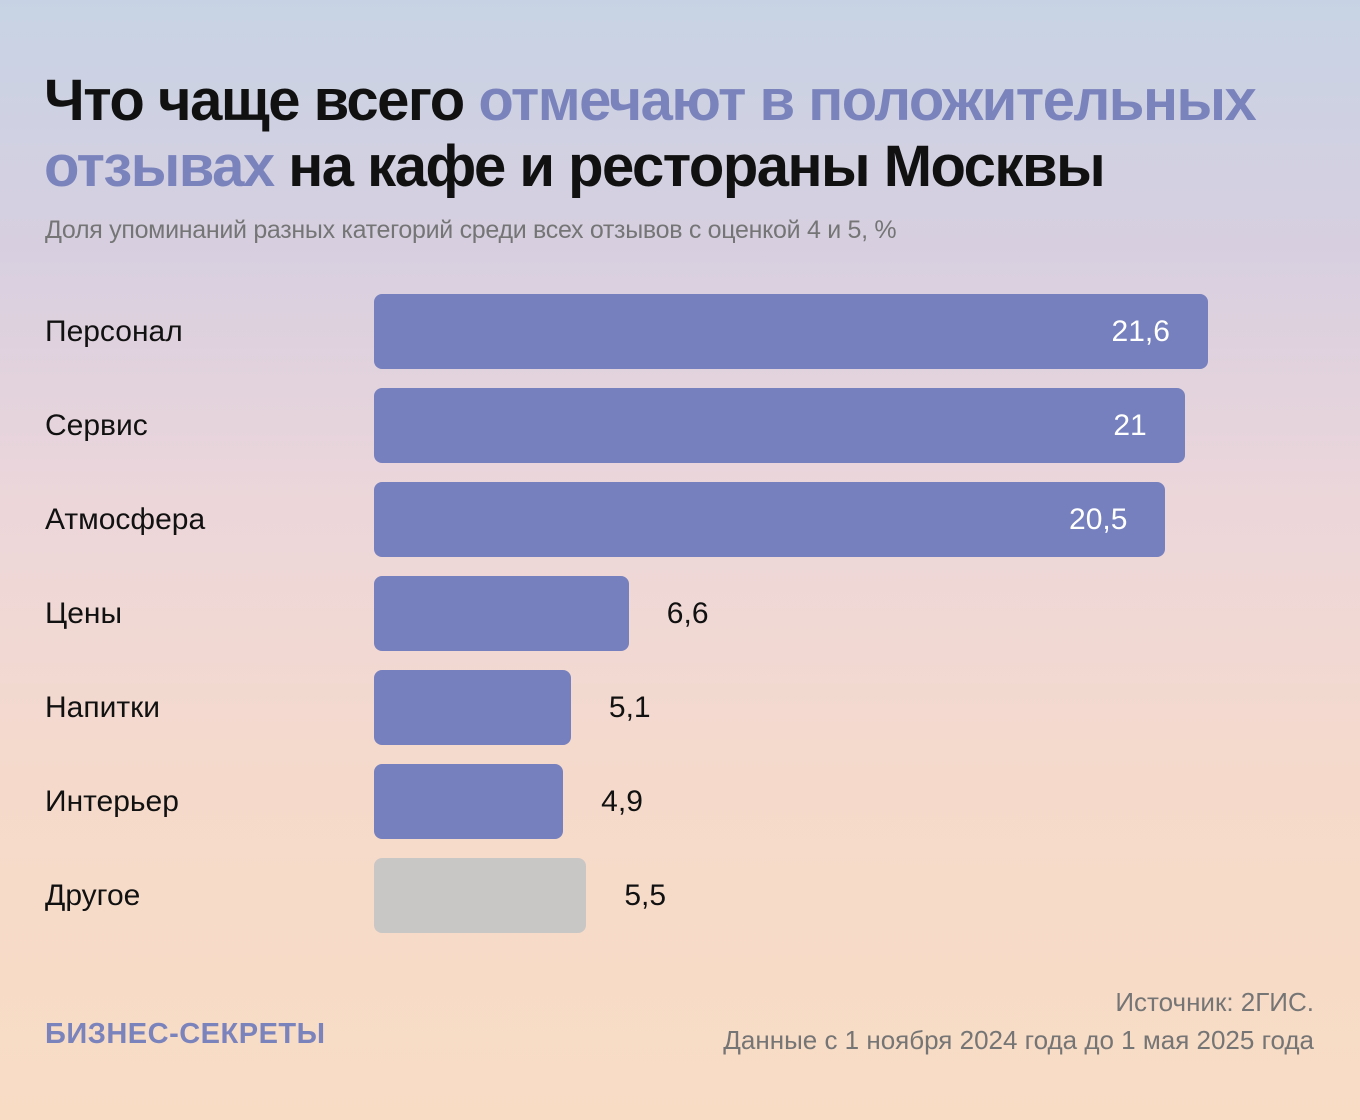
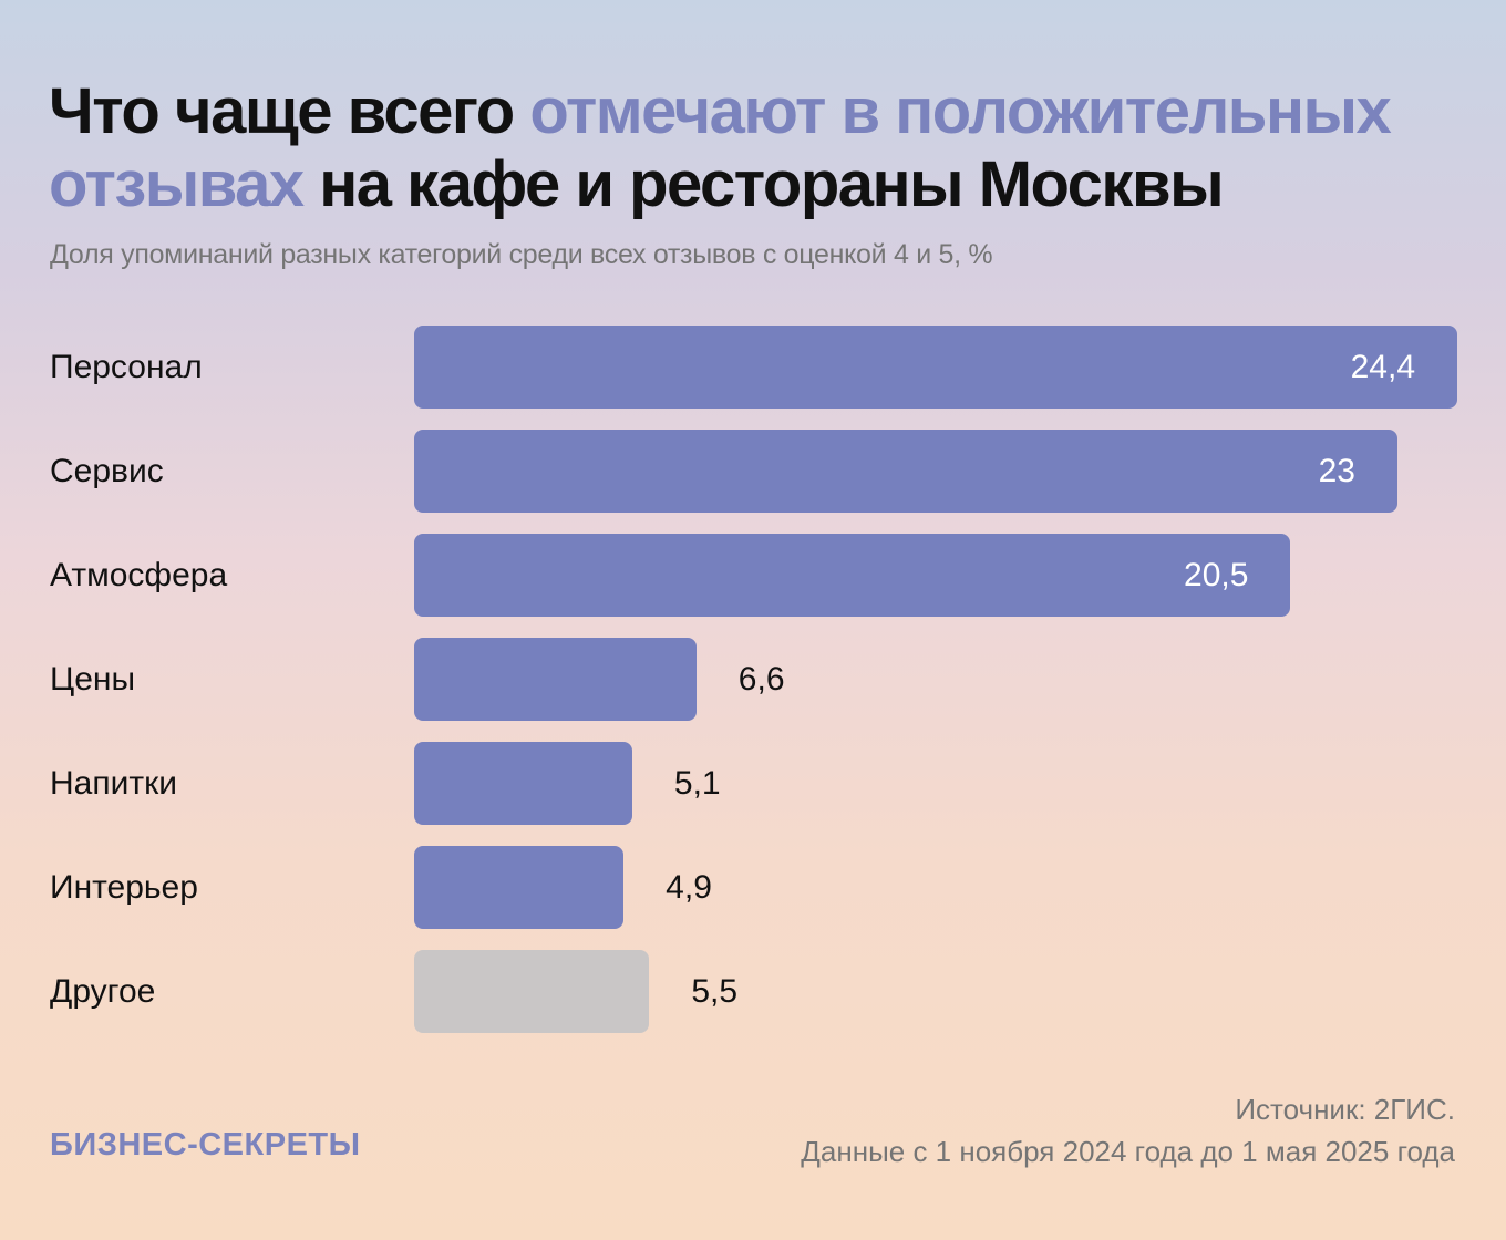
Персонал: 21,6 -> 24,4
Сервис: 21 -> 23
